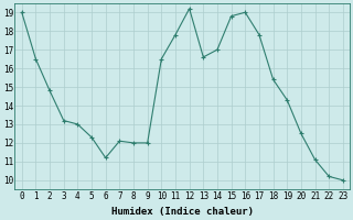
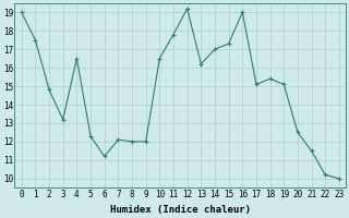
1: 16.5 -> 17.5
4: 13.0 -> 16.5
13: 16.6 -> 16.2
15: 18.8 -> 17.3
17: 17.8 -> 15.1
19: 14.3 -> 15.1
21: 11.1 -> 11.5
